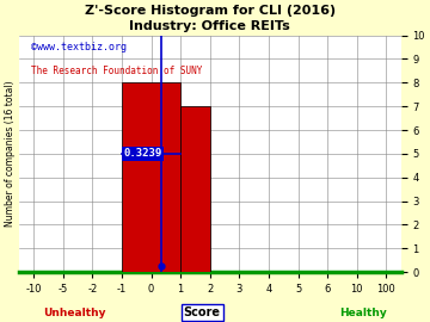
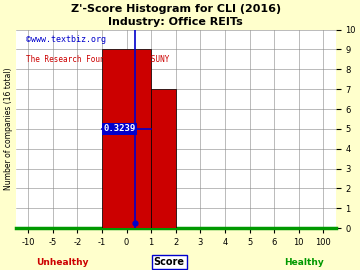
0: 8 -> 9
